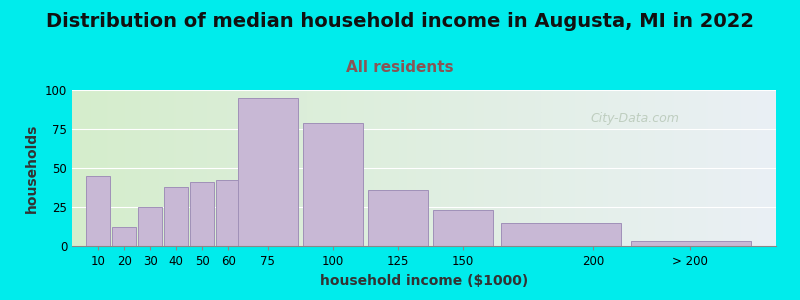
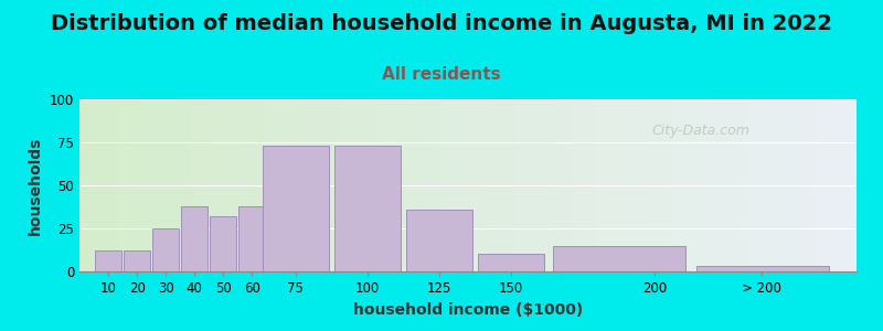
10: 45 -> 12
50: 41 -> 32
60: 42 -> 38
75: 95 -> 73
100: 79 -> 73
150: 23 -> 10
